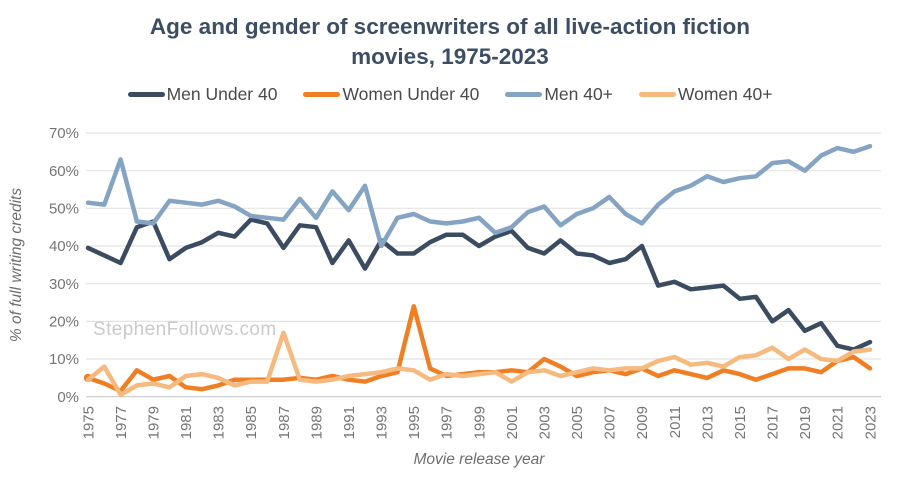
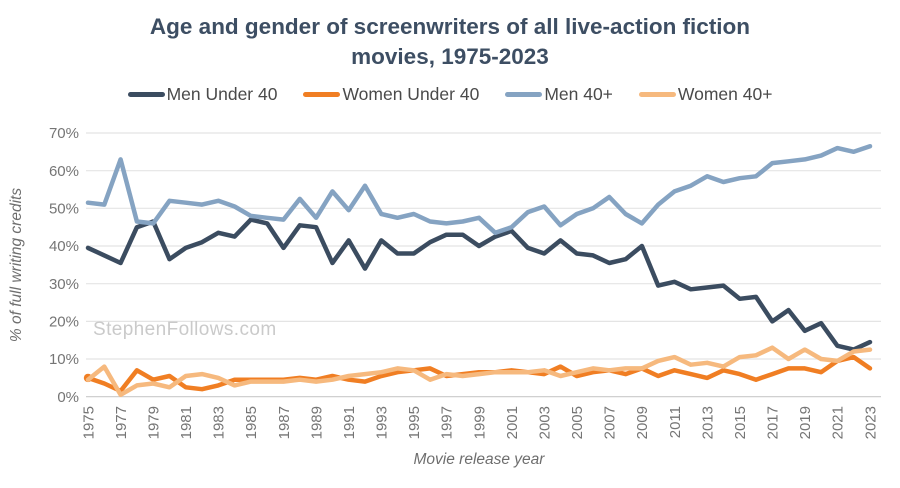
Women 40+/1987: 17% -> 4%
Men 40+/1993: 40% -> 48%
Women Under 40/1995: 24% -> 7%
Women 40+/2001: 4% -> 6%
Women Under 40/2003: 10% -> 6%
Men 40+/2019: 60% -> 63%
